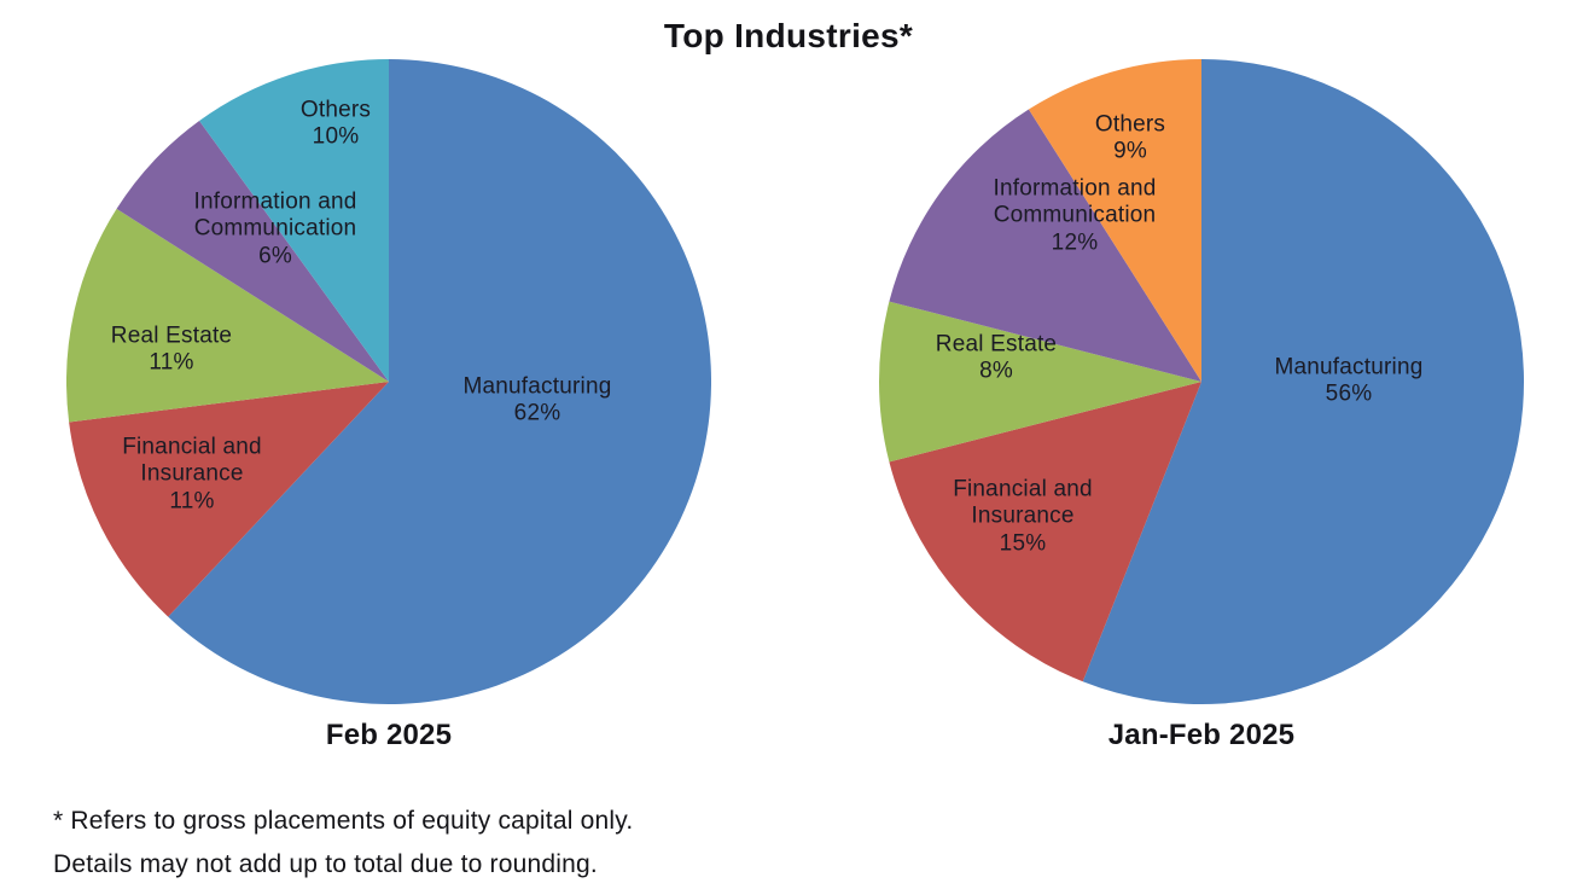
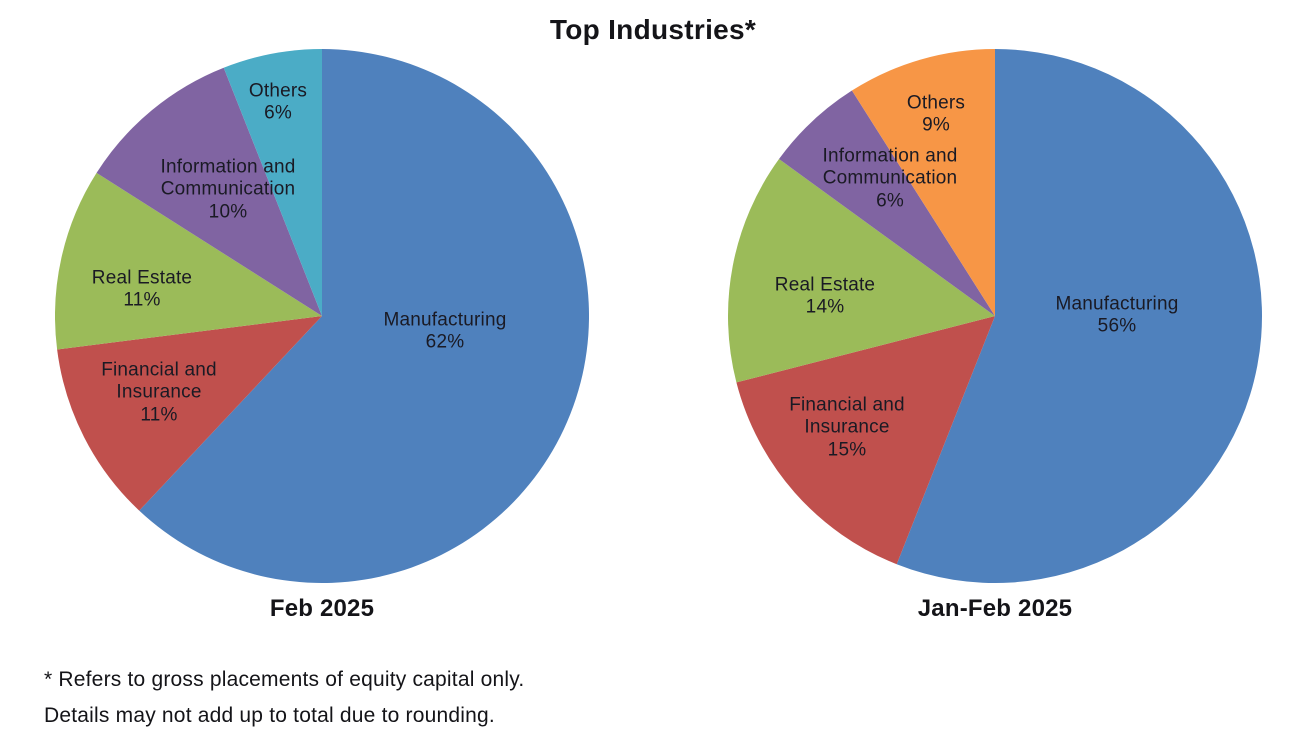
Feb 2025/Information and Communication: 6% -> 10%
Feb 2025/Others: 10% -> 6%
Jan-Feb 2025/Real Estate: 8% -> 14%
Jan-Feb 2025/Information and Communication: 12% -> 6%
